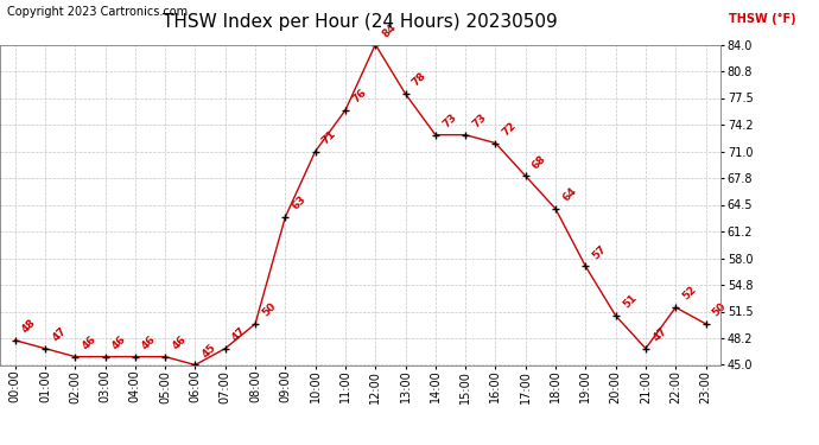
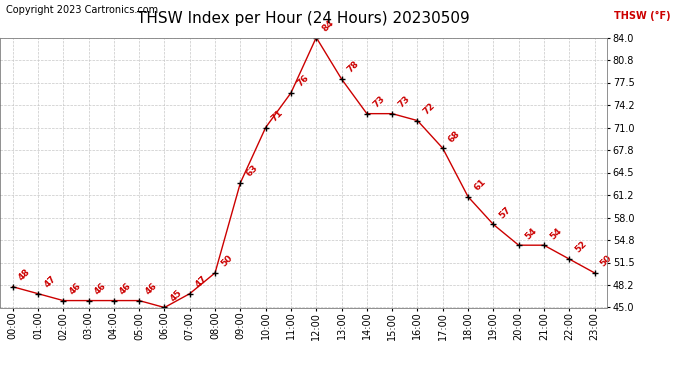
18:00: 64 -> 61
20:00: 51 -> 54
21:00: 47 -> 54
